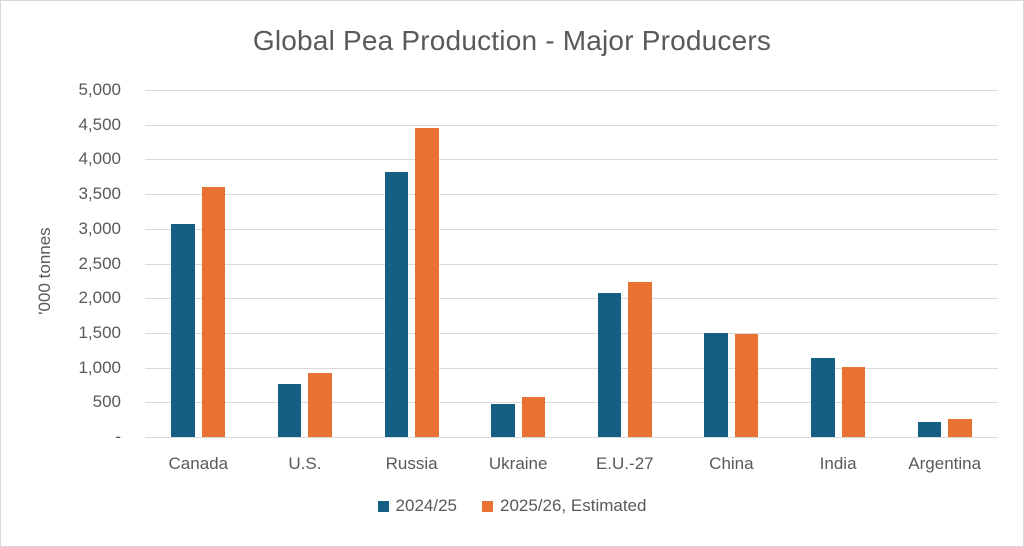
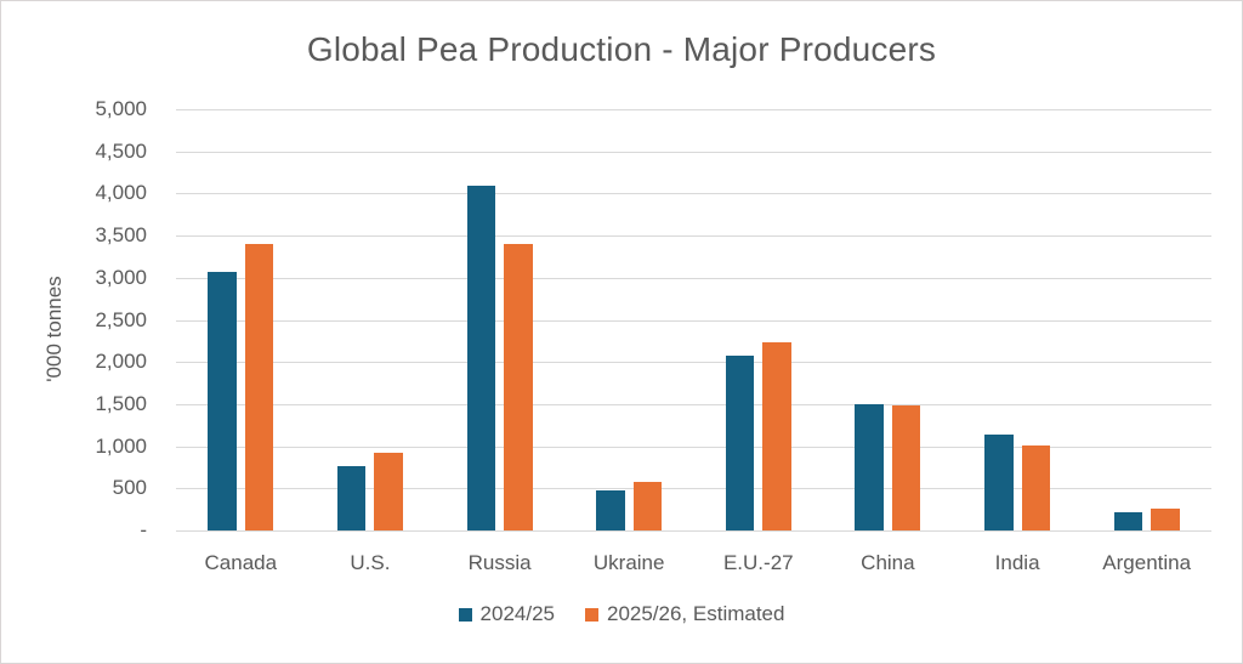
2025/26, Estimated/Canada: 3600 -> 3400
2024/25/Russia: 3800 -> 4100
2025/26, Estimated/Russia: 4400 -> 3400
